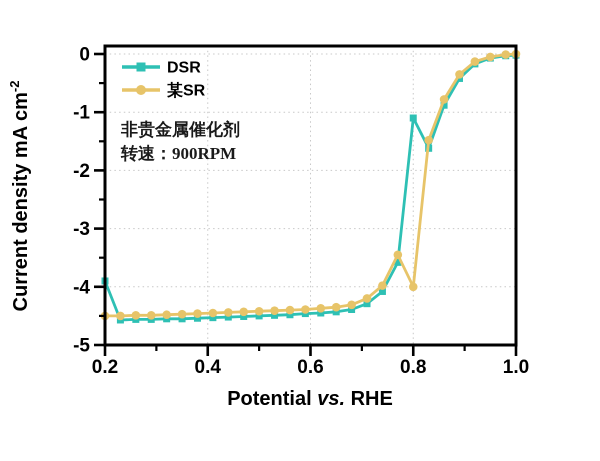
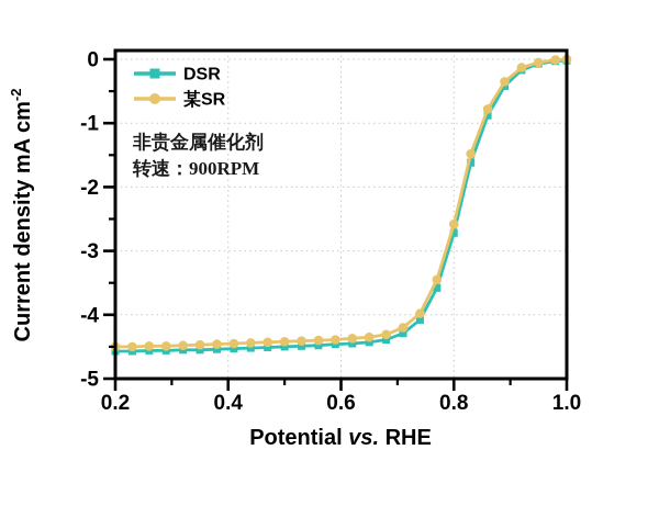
DSR/0.2: -3.9 -> -4.6
DSR/0.8: -1.1 -> -2.7
某SR/0.8: -4.0 -> -2.6
